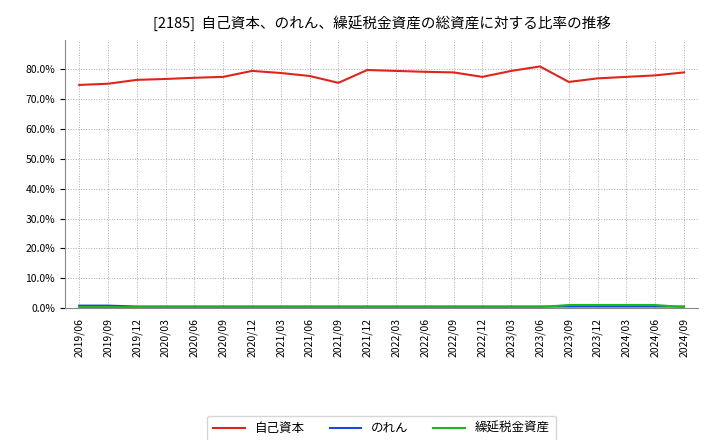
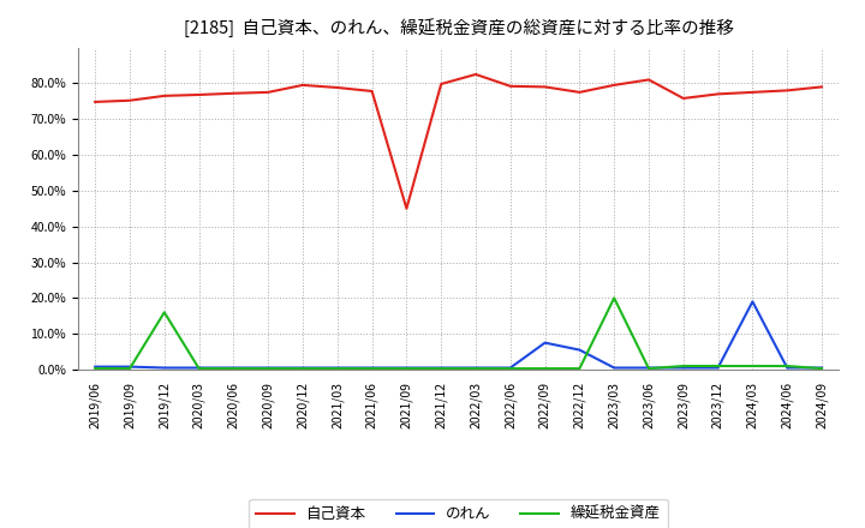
繰延税金資産/2019/12: 0.3% -> 16.0%
自己資本/2021/09: 75.5% -> 45.0%
自己資本/2022/03: 79.5% -> 82.5%
のれん/2022/09: 0.5% -> 7.5%
のれん/2022/12: 0.5% -> 5.5%
繰延税金資産/2023/03: 0.3% -> 20.0%
のれん/2024/03: 0.5% -> 19.0%
